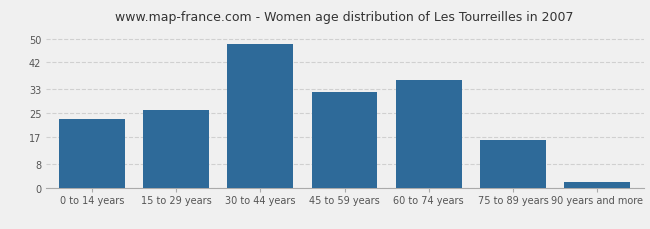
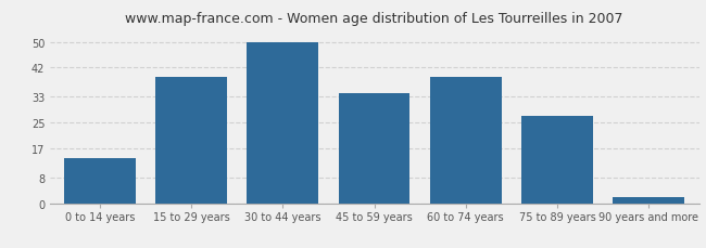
0 to 14 years: 23 -> 14
15 to 29 years: 26 -> 39
30 to 44 years: 48 -> 50
45 to 59 years: 32 -> 34
60 to 74 years: 36 -> 39
75 to 89 years: 16 -> 27
